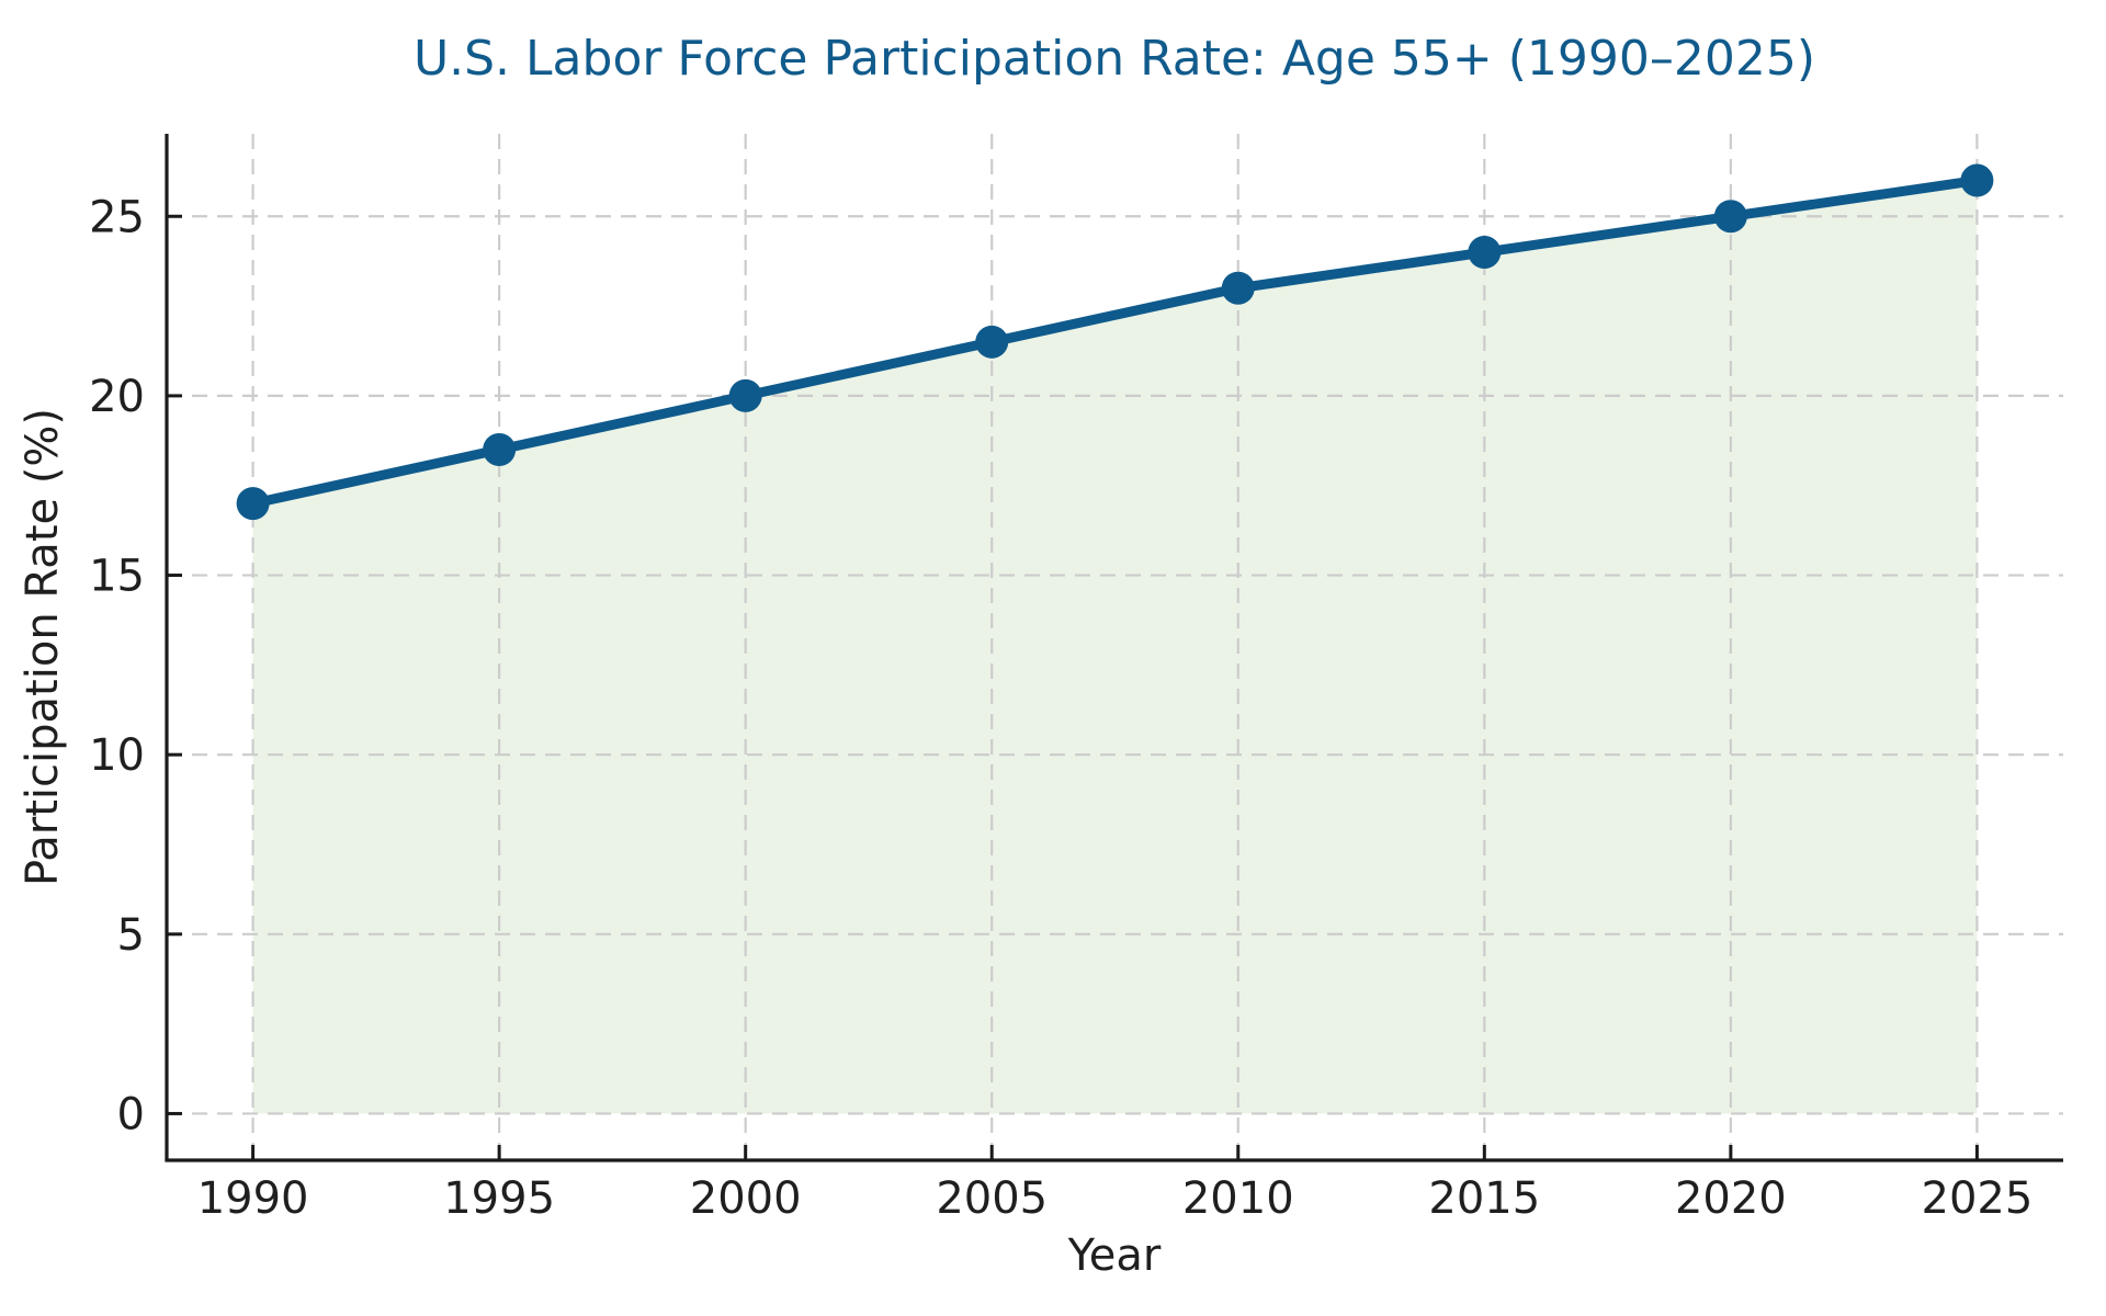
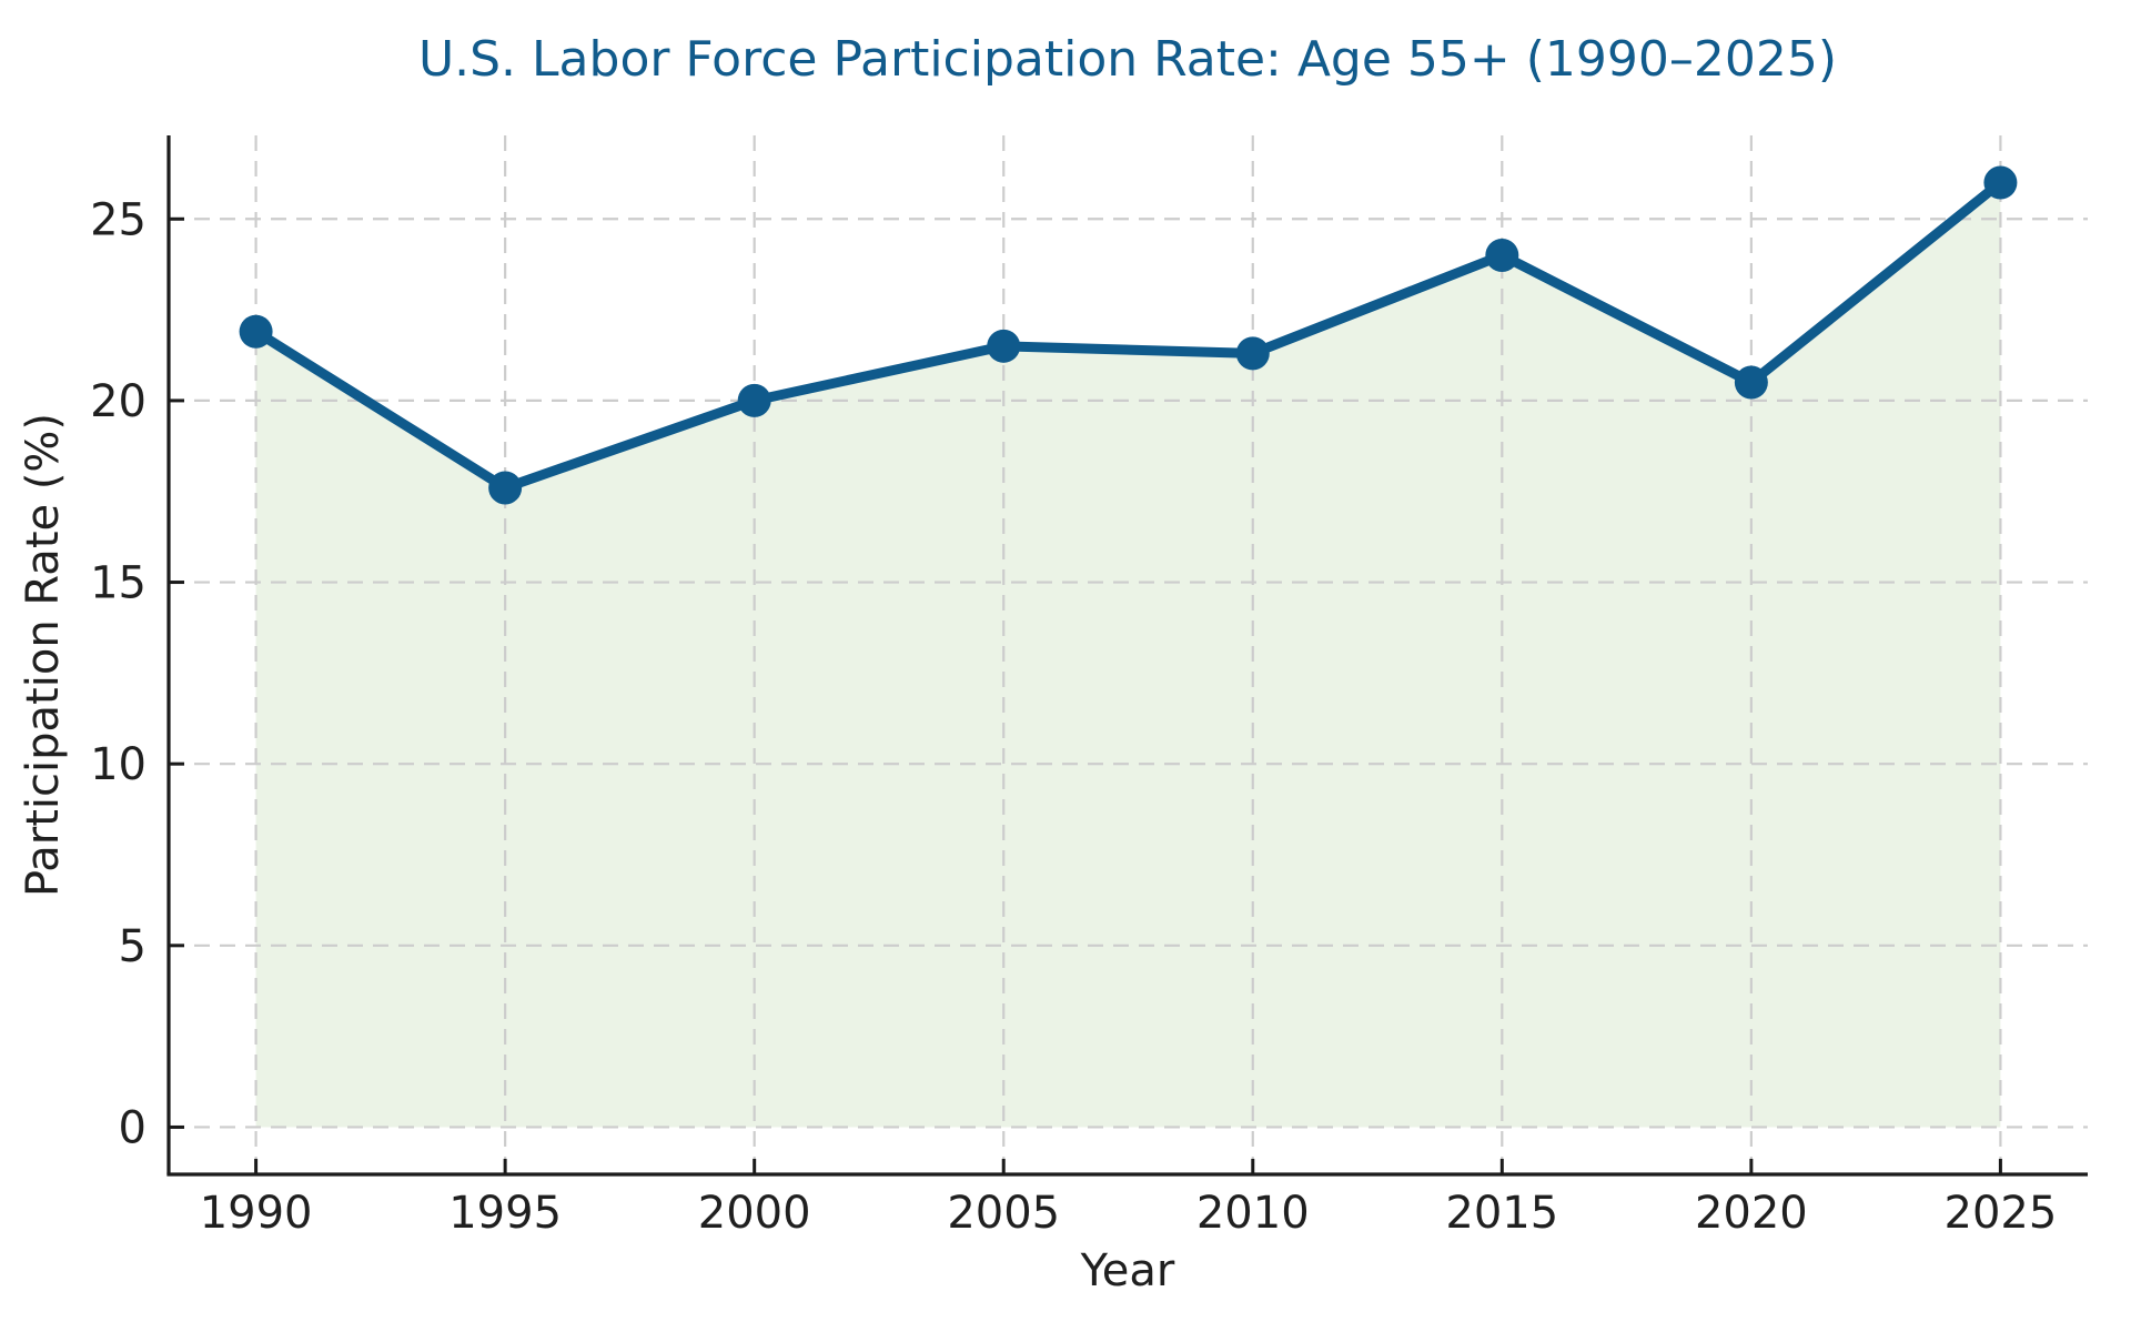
1990: 17.0 -> 21.9
1995: 18.5 -> 17.6
2010: 23.0 -> 21.3
2020: 25.0 -> 20.5
